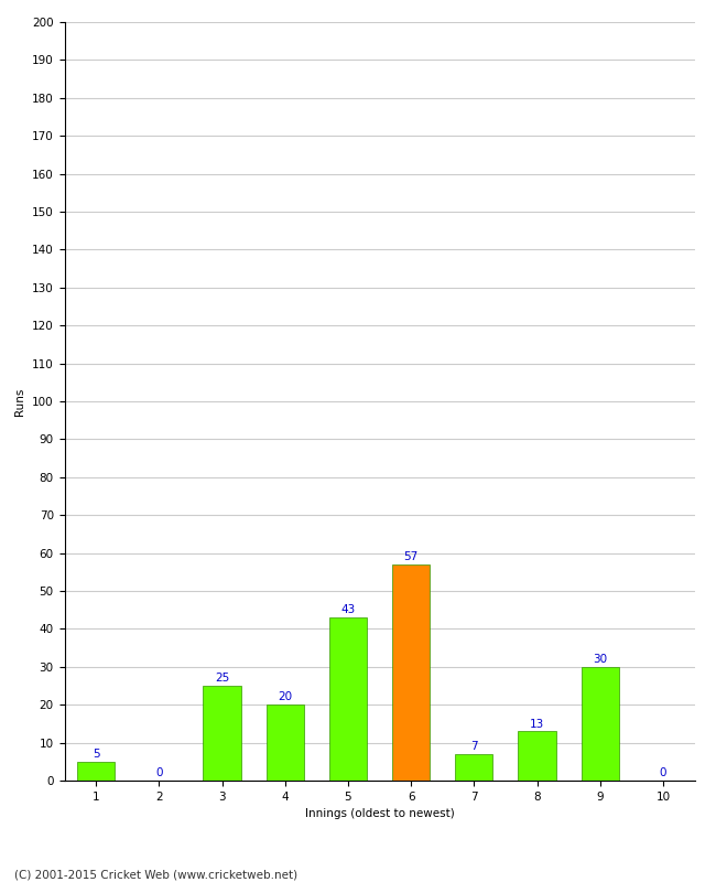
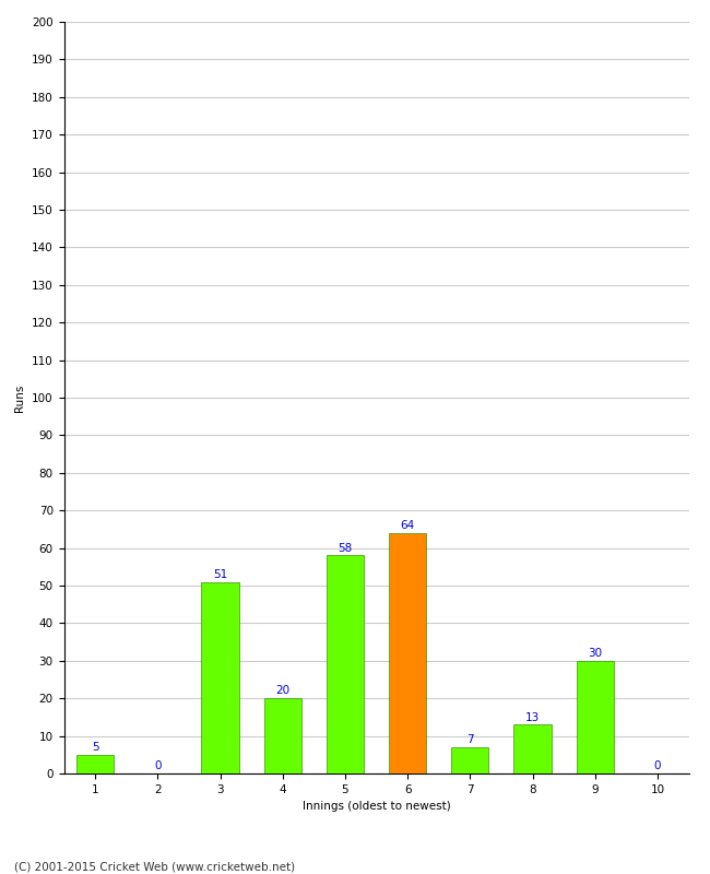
3: 25 -> 51
5: 43 -> 58
6: 57 -> 64
